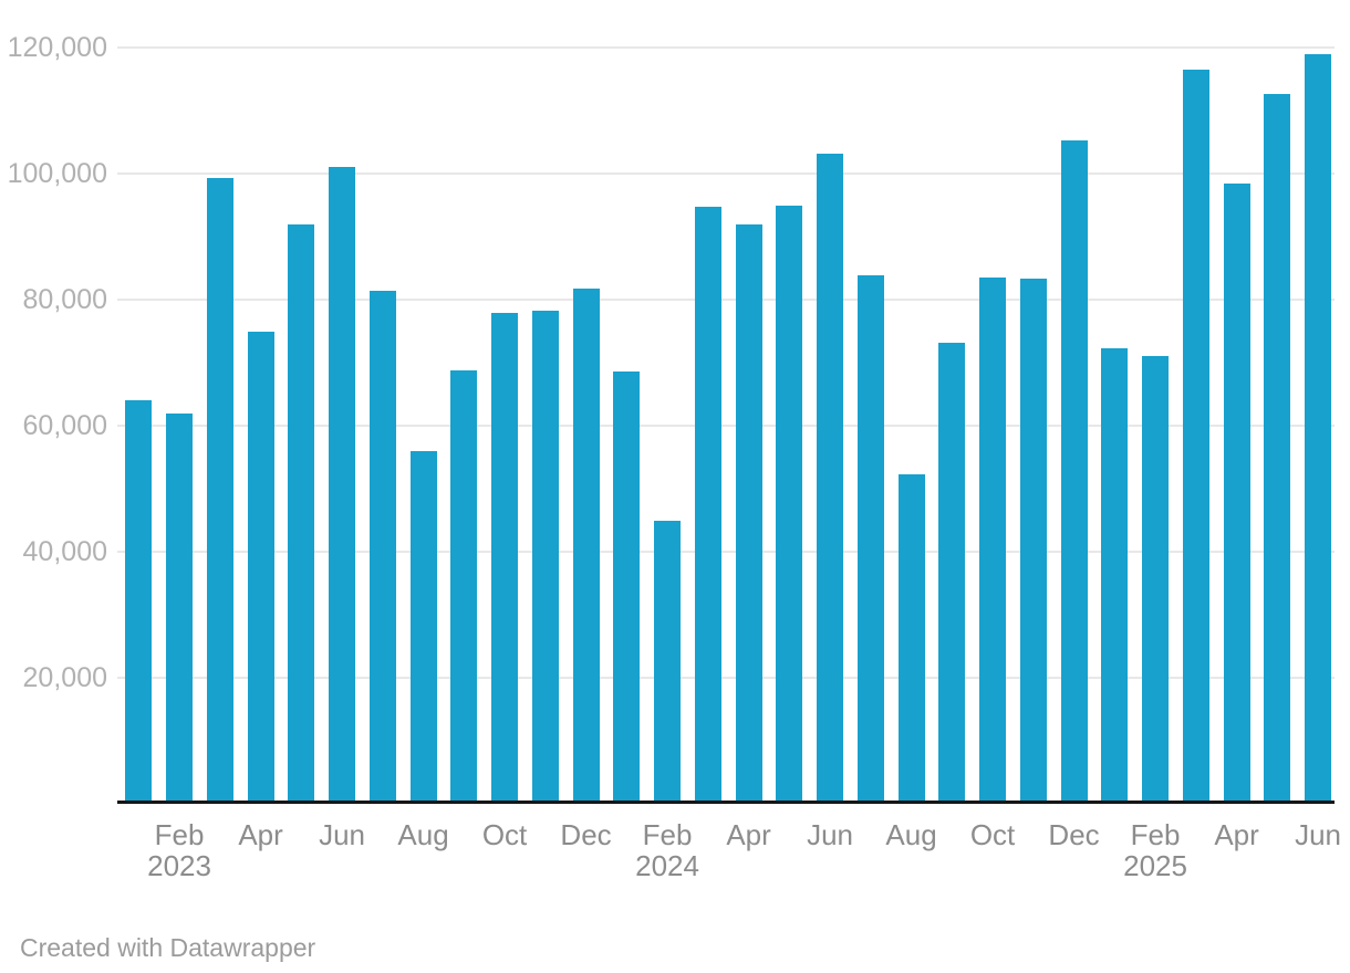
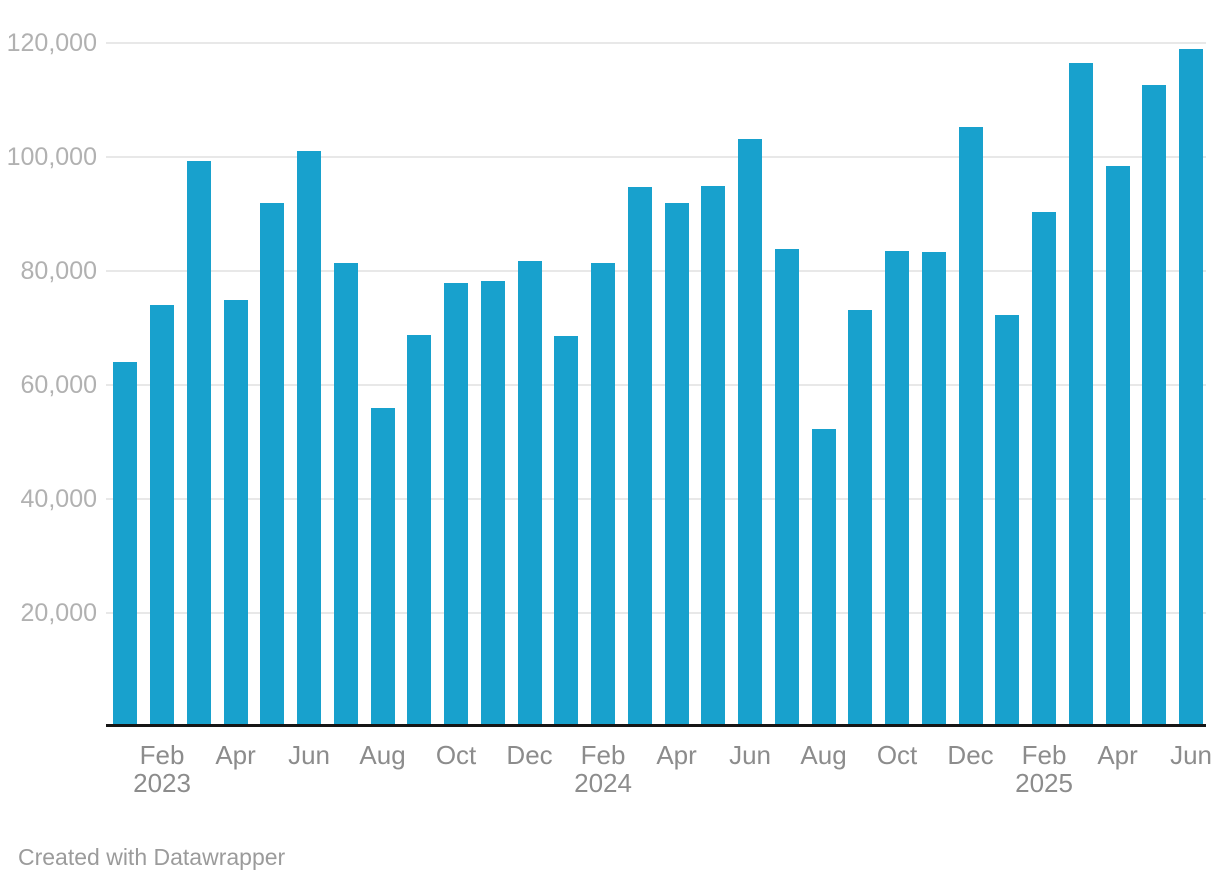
Feb 2023: 62000 -> 74000
Feb 2024: 45000 -> 81000
Feb 2025: 71000 -> 90000
